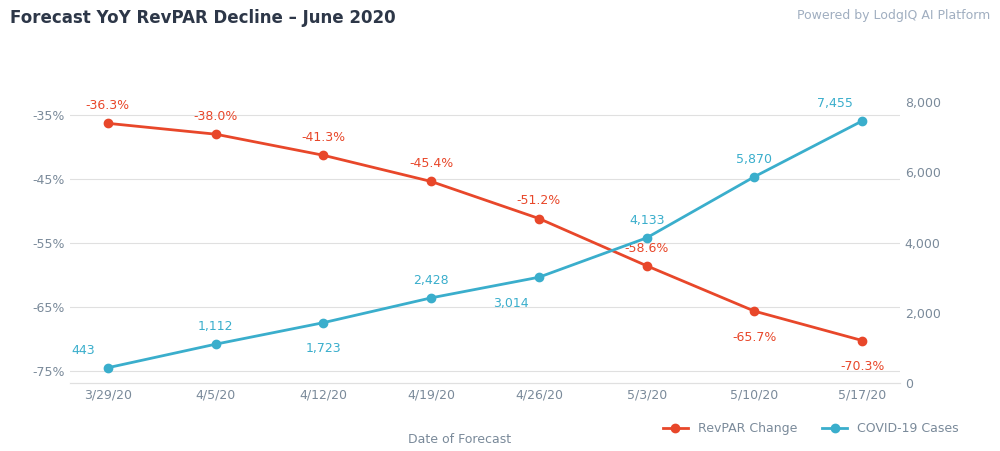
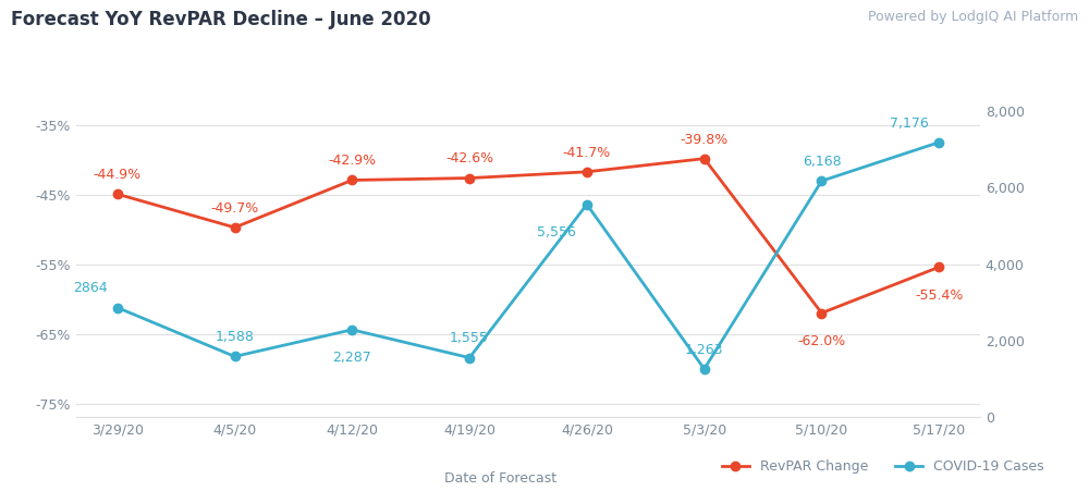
RevPAR Change/3/29/20: -36.3% -> -44.9%
COVID-19 Cases/3/29/20: 443 -> 2864
RevPAR Change/4/5/20: -38.0% -> -49.7%
COVID-19 Cases/4/5/20: 1,112 -> 1,588
RevPAR Change/4/12/20: -41.3% -> -42.9%
COVID-19 Cases/4/12/20: 1,723 -> 2,287
RevPAR Change/4/19/20: -45.4% -> -42.6%
COVID-19 Cases/4/19/20: 2,428 -> 1,555
RevPAR Change/4/26/20: -51.2% -> -41.7%
COVID-19 Cases/4/26/20: 3,014 -> 5,556
RevPAR Change/5/3/20: -58.6% -> -39.8%
COVID-19 Cases/5/3/20: 4,133 -> 1,263
RevPAR Change/5/10/20: -65.7% -> -62.0%
COVID-19 Cases/5/10/20: 5,870 -> 6,168
RevPAR Change/5/17/20: -70.3% -> -55.4%
COVID-19 Cases/5/17/20: 7,455 -> 7,176
